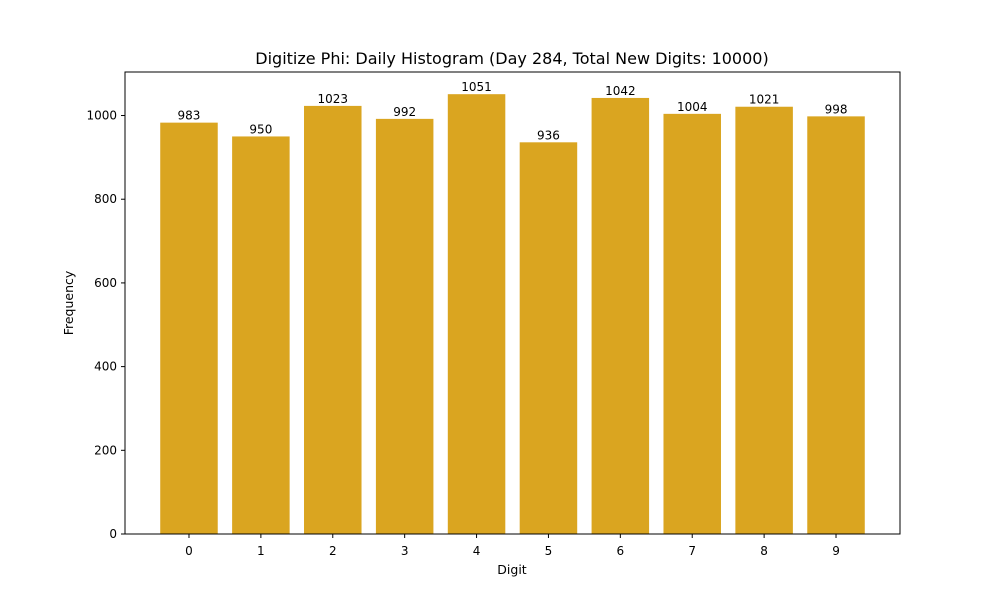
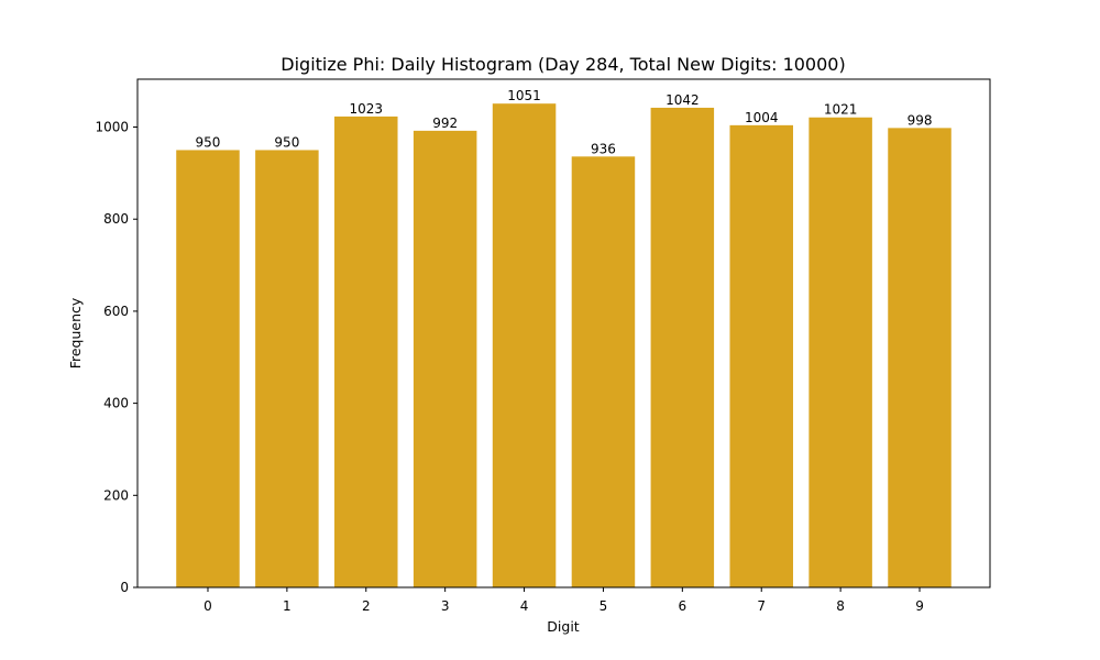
0: 983 -> 950
